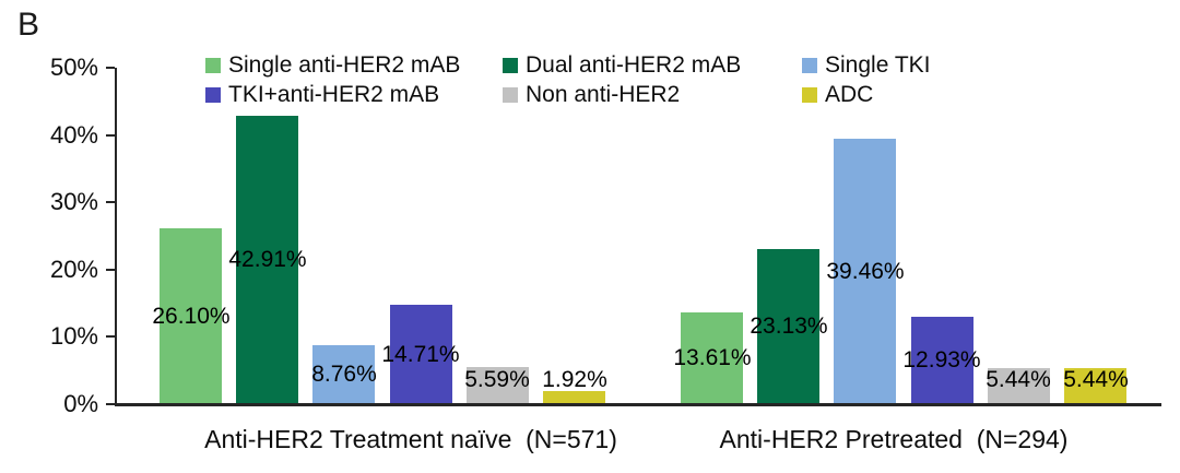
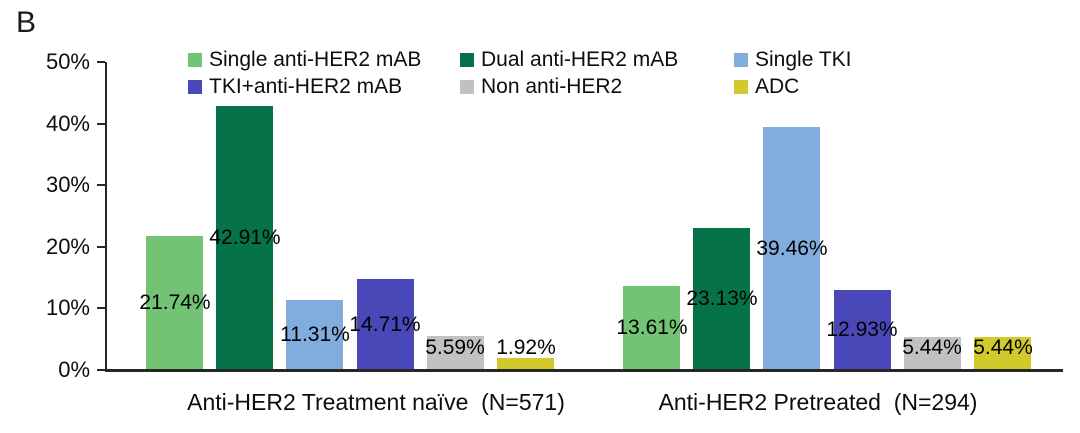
Single anti-HER2 mAB/Anti-HER2 Treatment naïve (N=571): 26.10% -> 21.74%
Single TKI/Anti-HER2 Treatment naïve (N=571): 8.76% -> 11.31%
